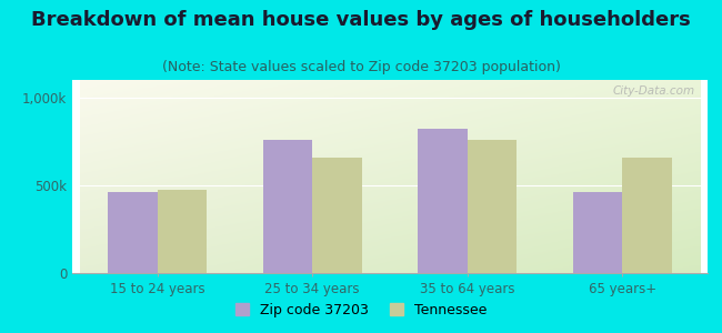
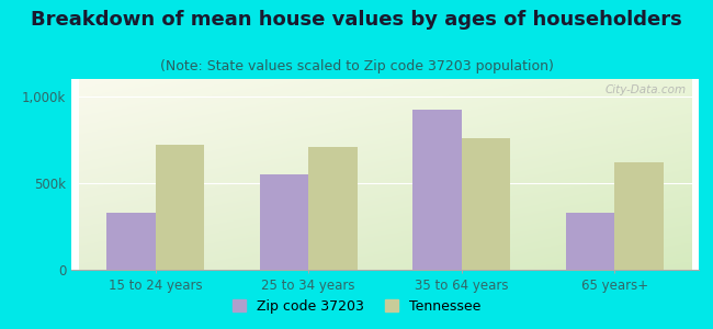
Zip code 37203/15 to 24 years: 460k -> 330k
Tennessee/15 to 24 years: 480k -> 720k
Zip code 37203/25 to 34 years: 760k -> 550k
Tennessee/25 to 34 years: 660k -> 710k
Zip code 37203/35 to 64 years: 820k -> 920k
Zip code 37203/65 years+: 460k -> 330k
Tennessee/65 years+: 660k -> 620k
